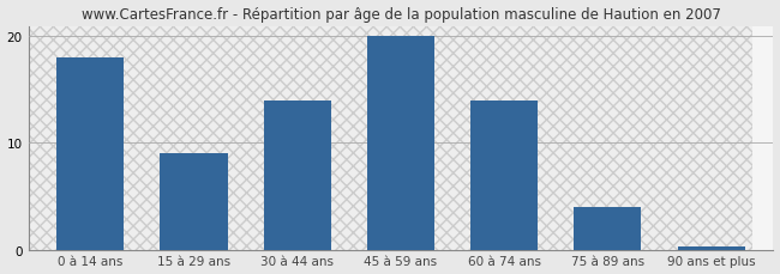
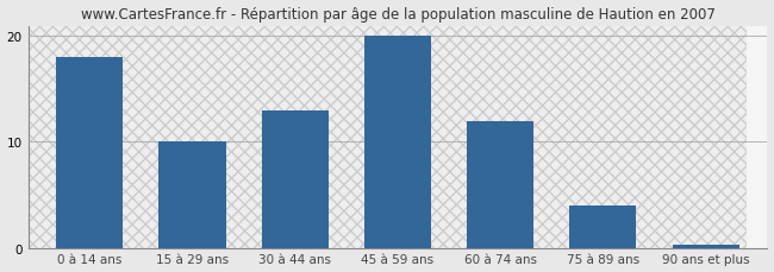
15 à 29 ans: 9.0 -> 10.0
30 à 44 ans: 14.0 -> 13.0
60 à 74 ans: 14.0 -> 12.0
